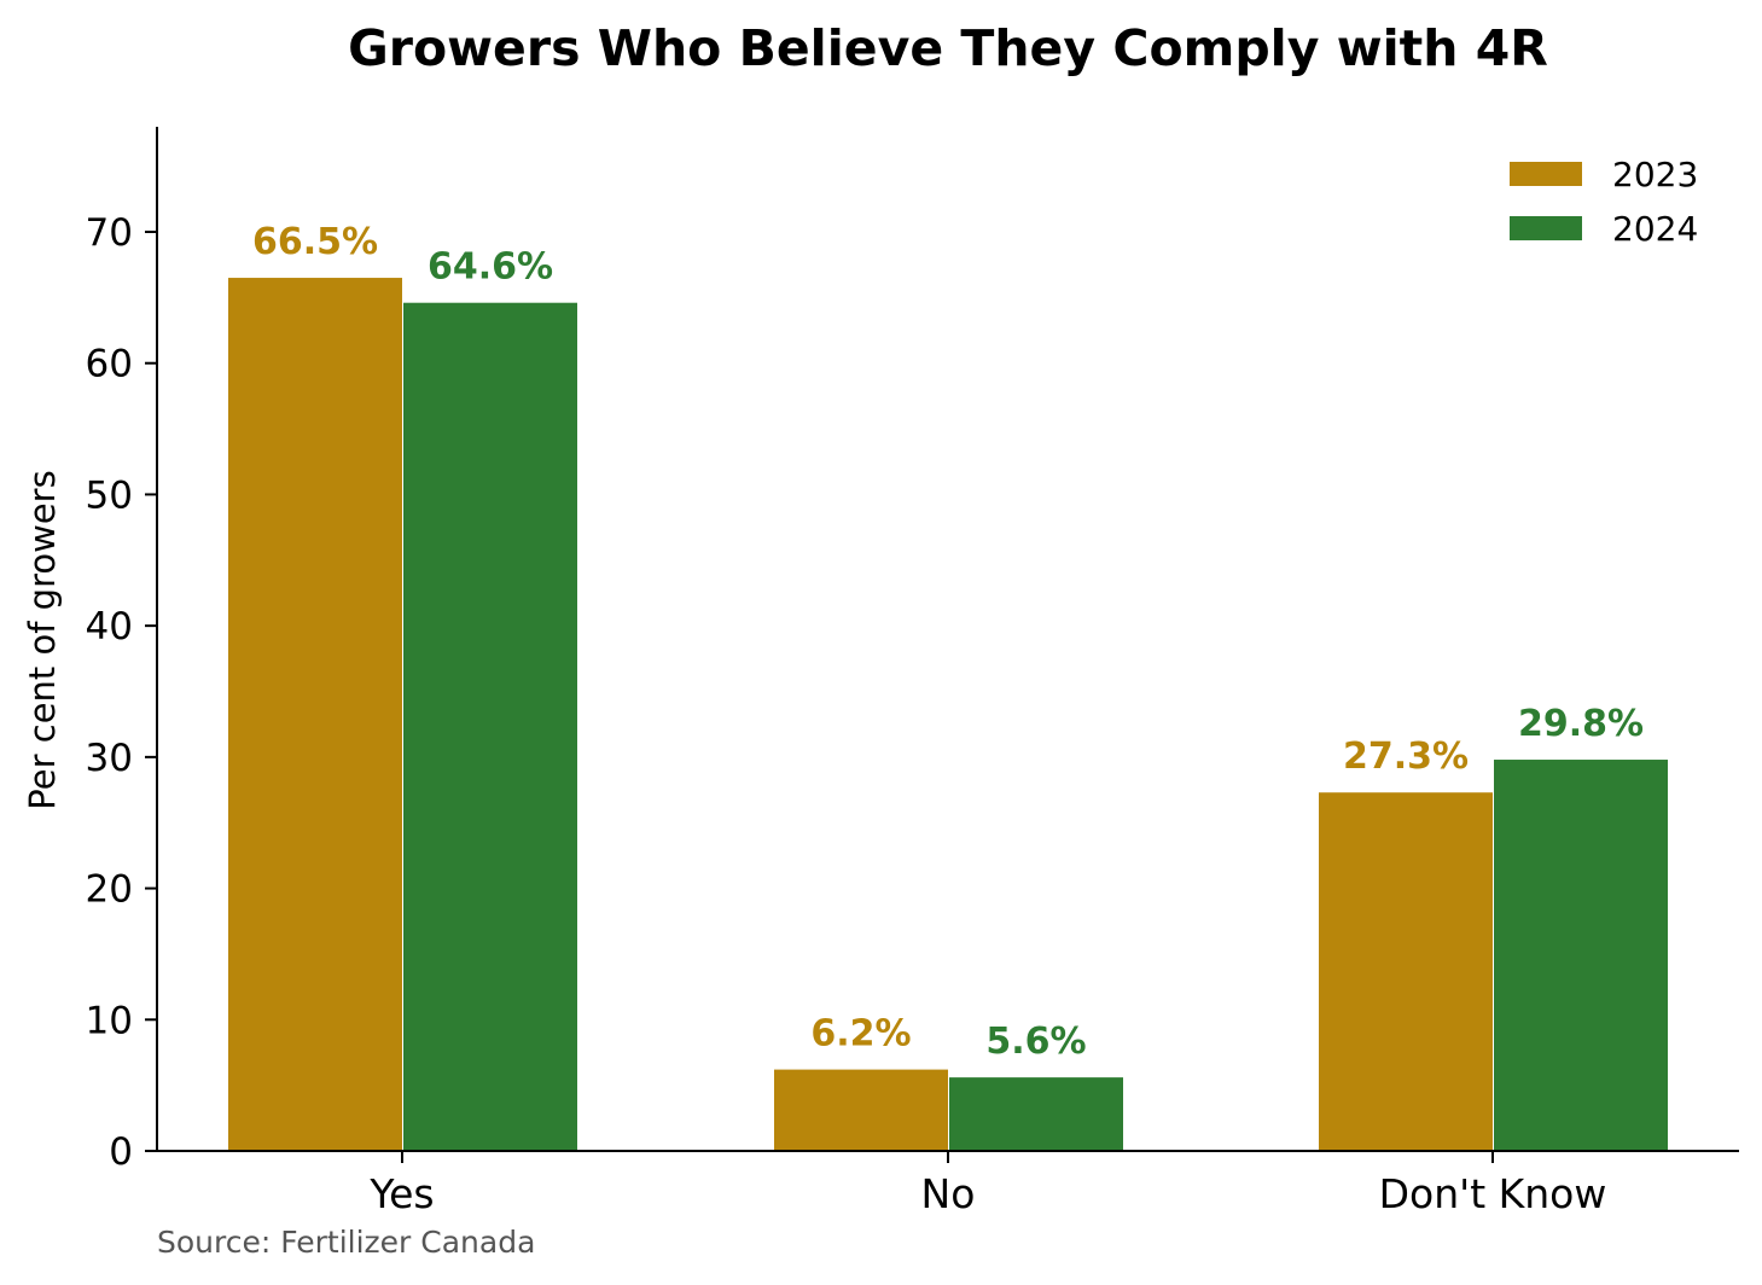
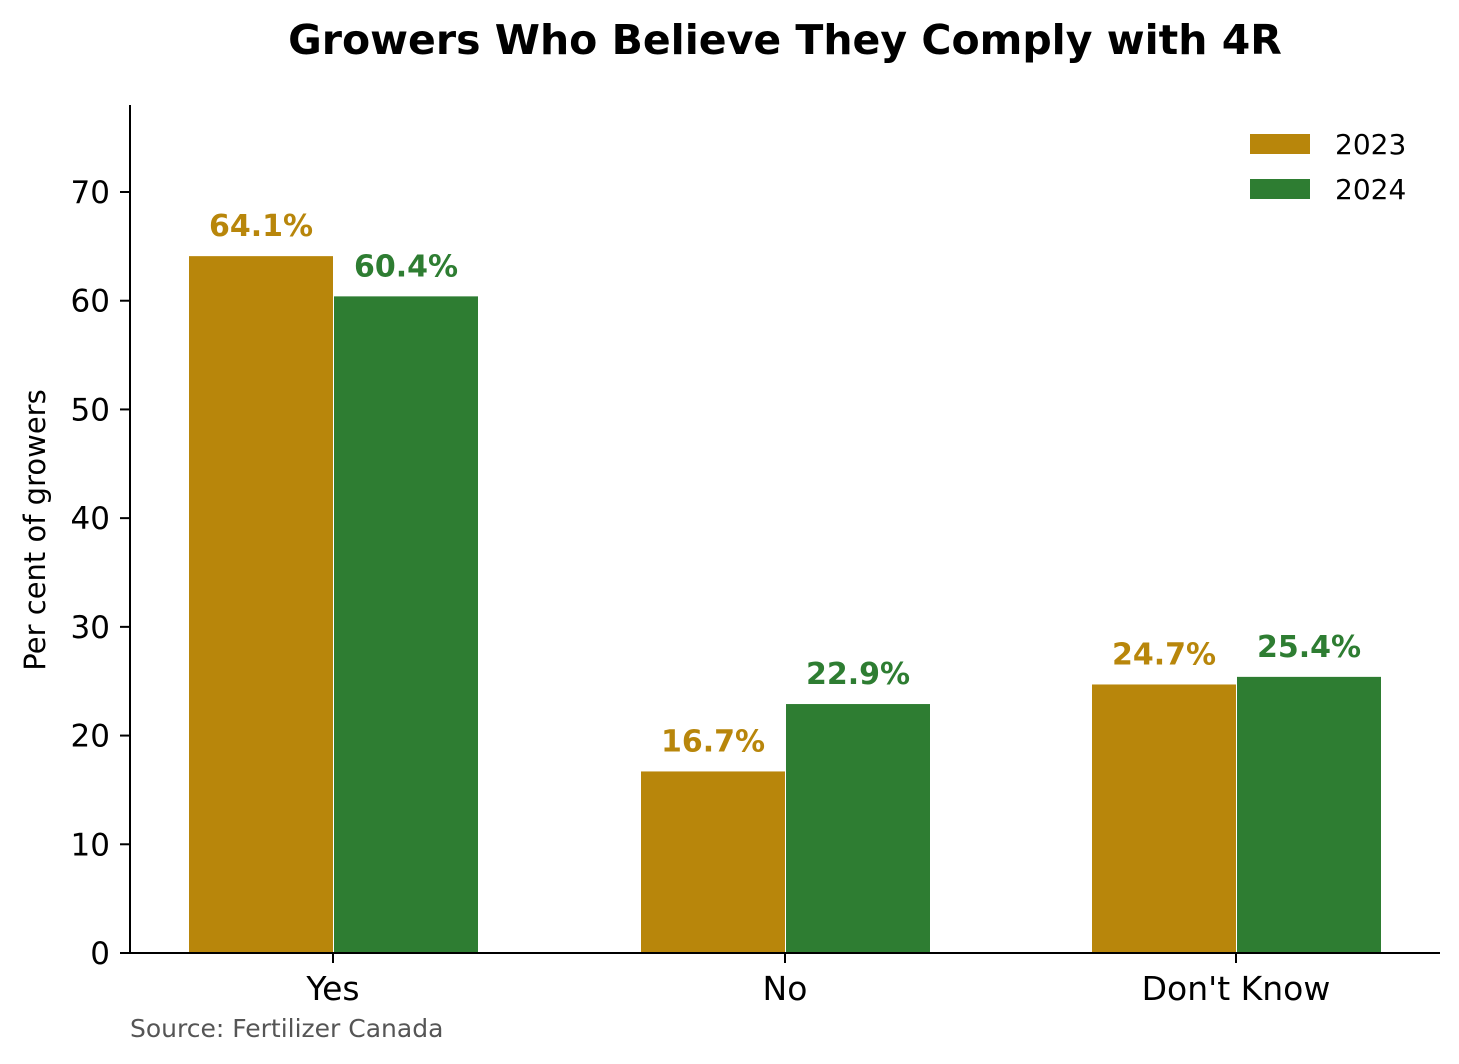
2023/Yes: 66.5% -> 64.1%
2024/Yes: 64.6% -> 60.4%
2023/No: 6.2% -> 16.7%
2024/No: 5.6% -> 22.9%
2023/Don't Know: 27.3% -> 24.7%
2024/Don't Know: 29.8% -> 25.4%
